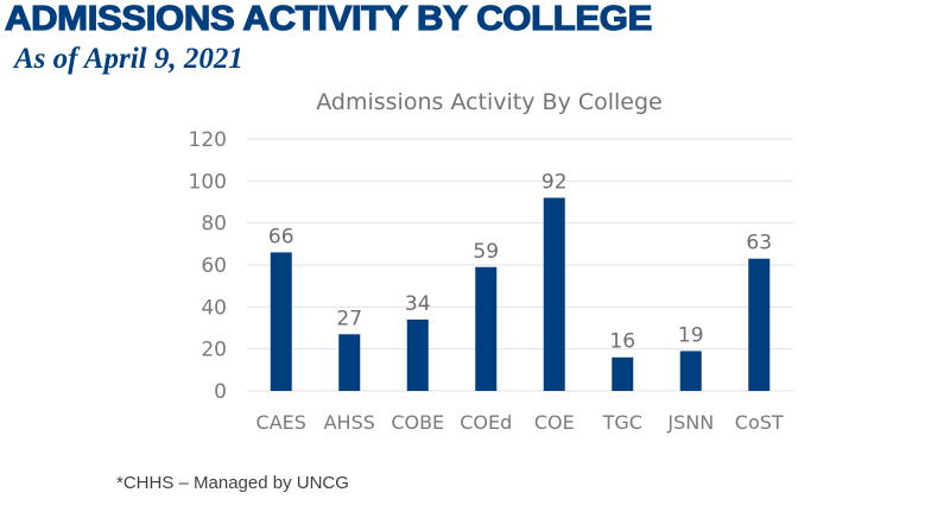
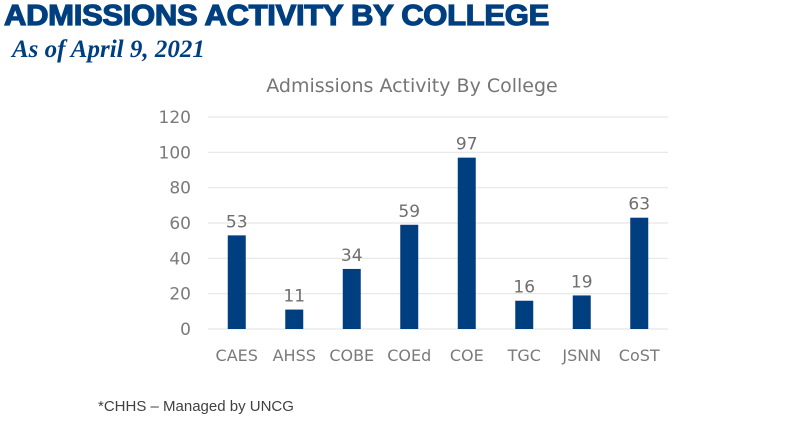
CAES: 66 -> 53
AHSS: 27 -> 11
COE: 92 -> 97
